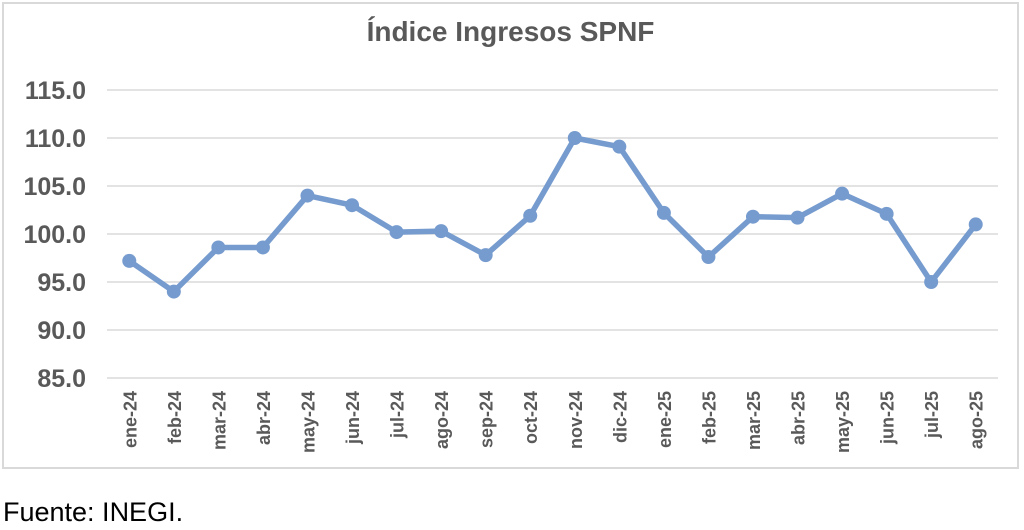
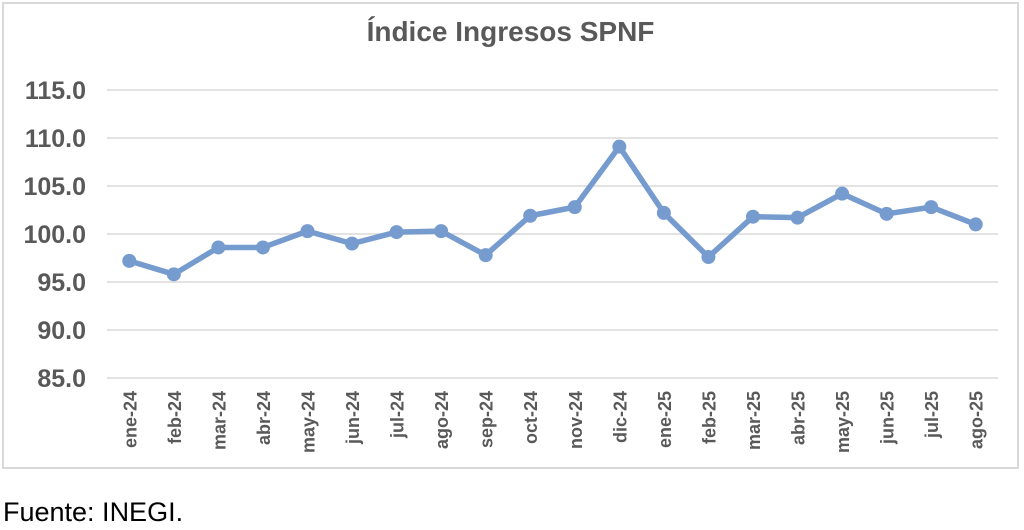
feb-24: 94 -> 96
may-24: 104 -> 100
jun-24: 103 -> 99
nov-24: 110 -> 103
jul-25: 95 -> 103
